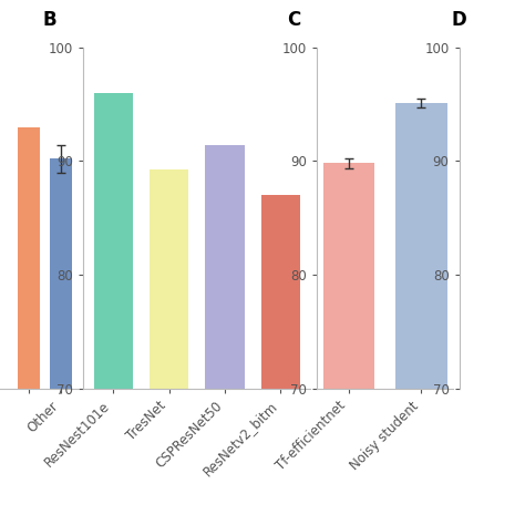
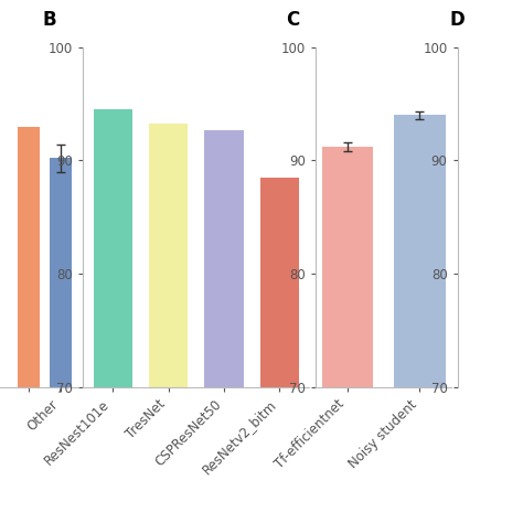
ResNest101e: 96.0 -> 94.5
TresNet: 89.3 -> 93.2
CSPResNet50: 91.4 -> 92.7
ResNetv2_bitm: 87.0 -> 88.5
Tf-efficientnet: 89.8 -> 91.2
Noisy student: 95.1 -> 94.0
